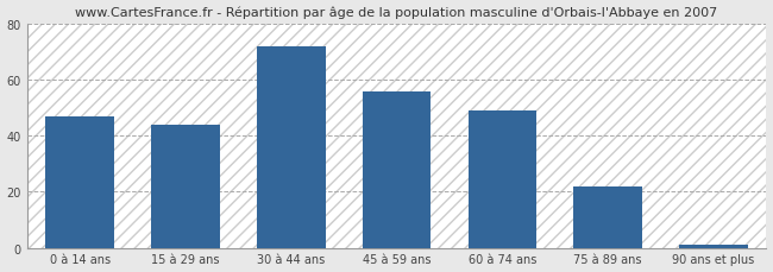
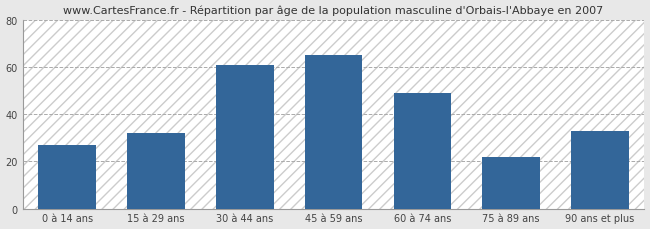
0 à 14 ans: 47 -> 27
15 à 29 ans: 44 -> 32
30 à 44 ans: 72 -> 61
45 à 59 ans: 56 -> 65
90 ans et plus: 1 -> 33
